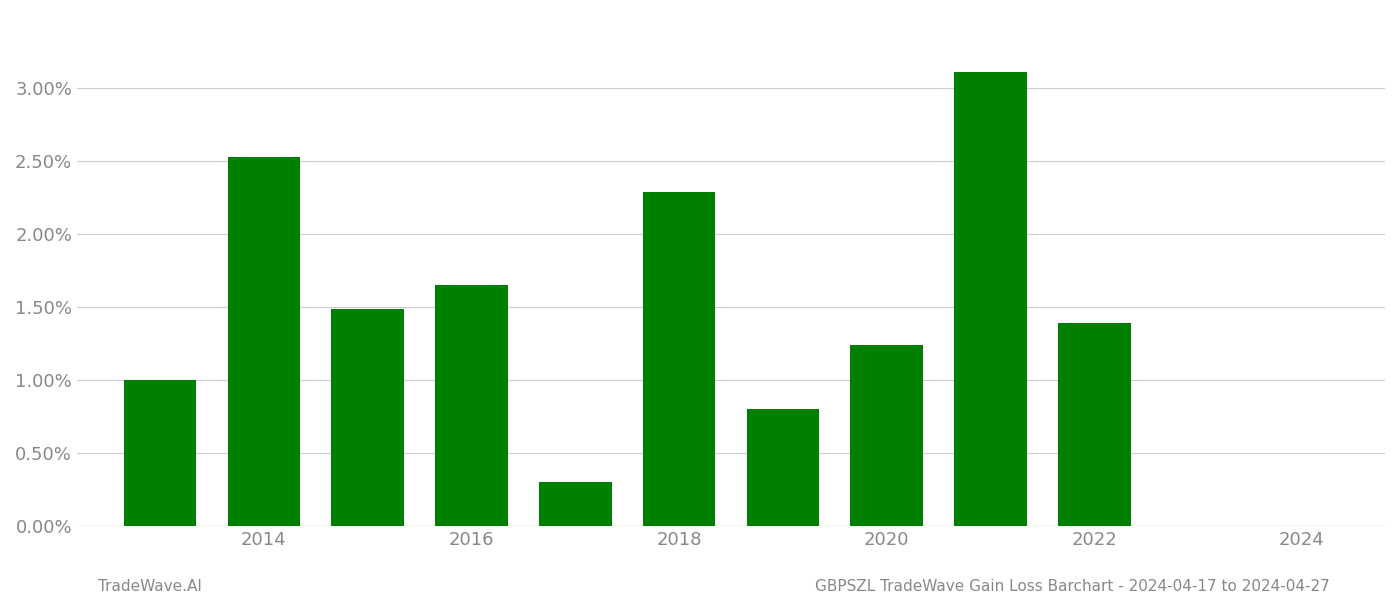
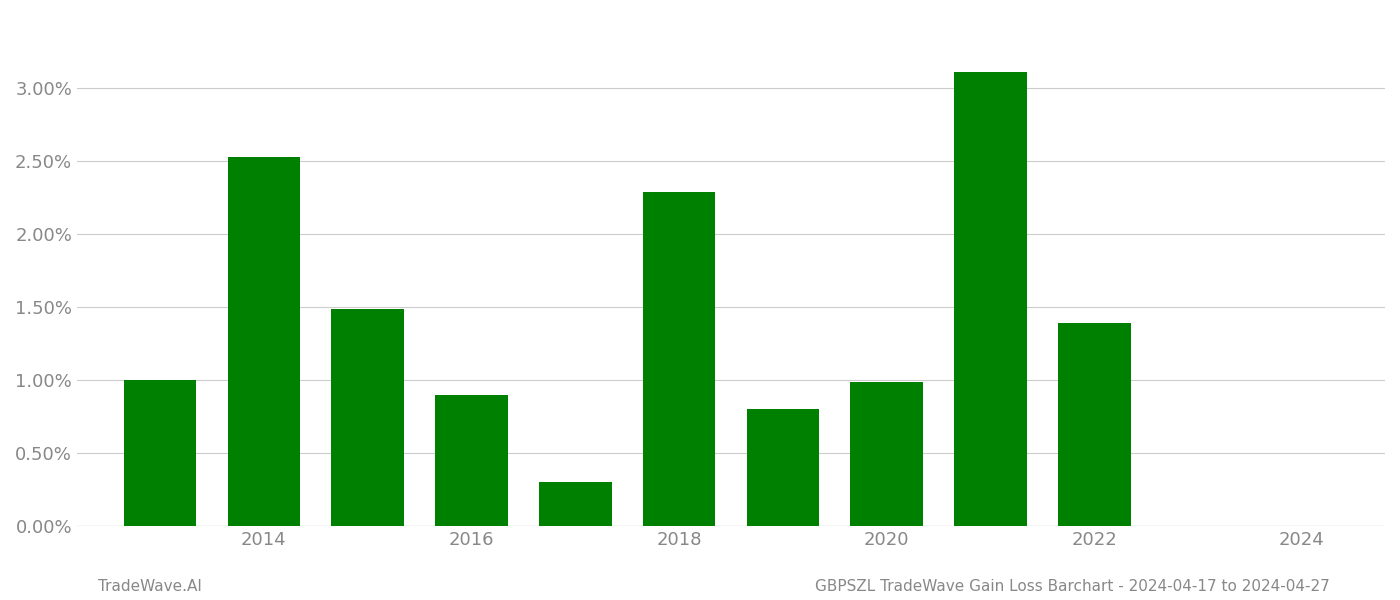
2016: 1.65% -> 0.90%
2020: 1.24% -> 0.99%
